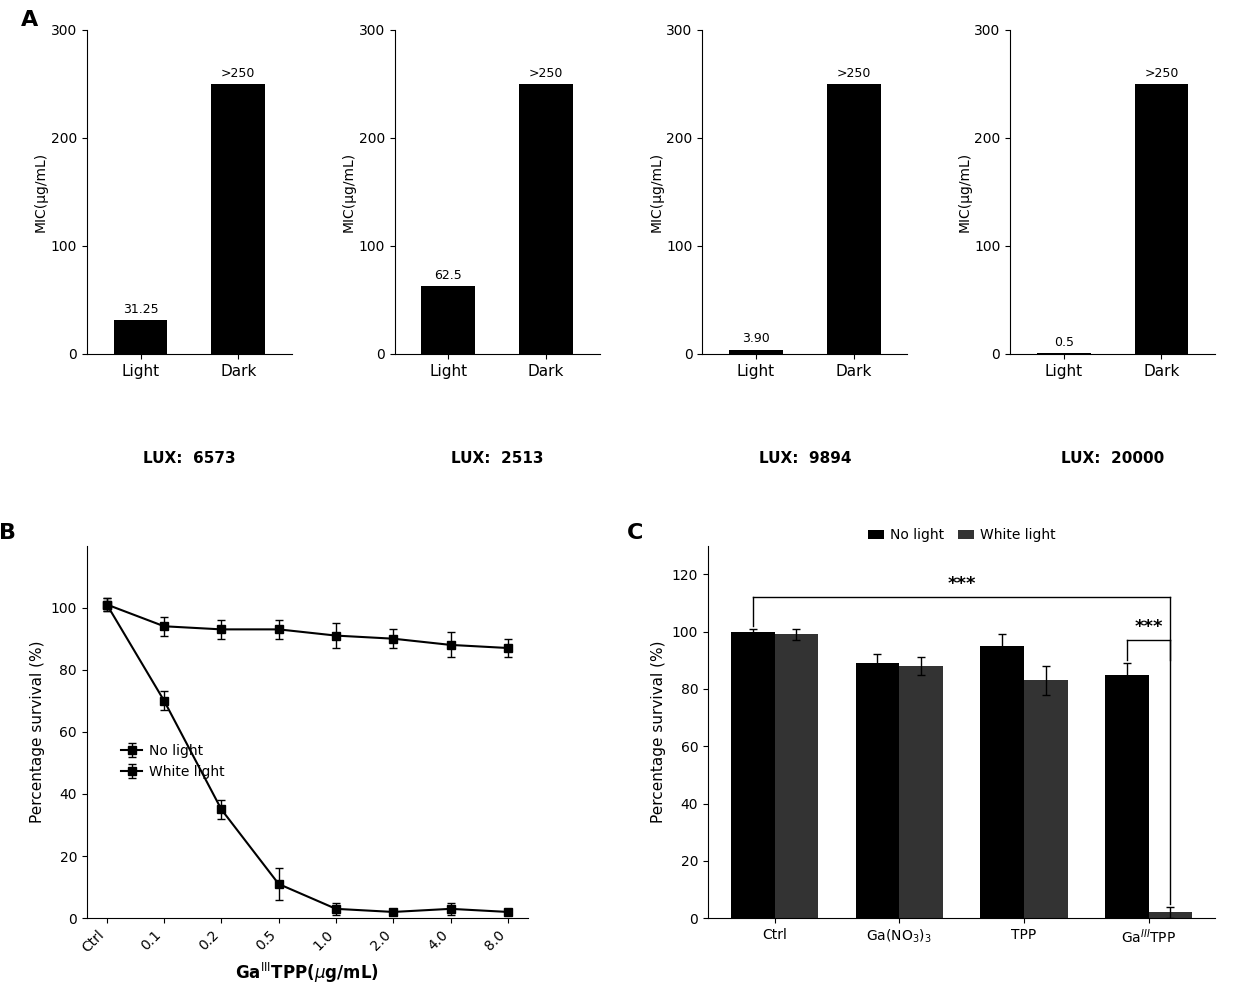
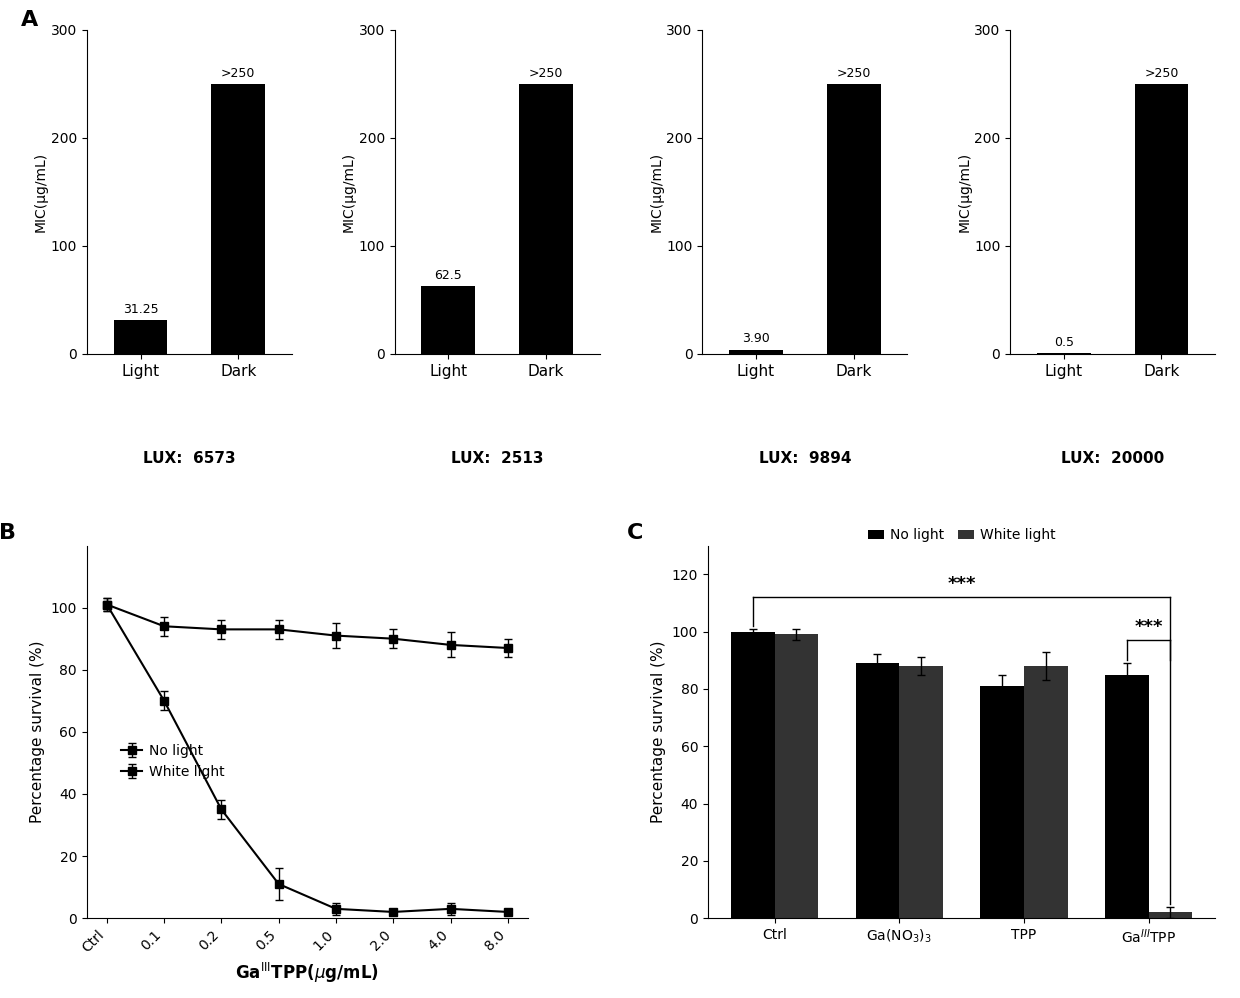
No light/TPP: 95 -> 81
White light/TPP: 83 -> 88
